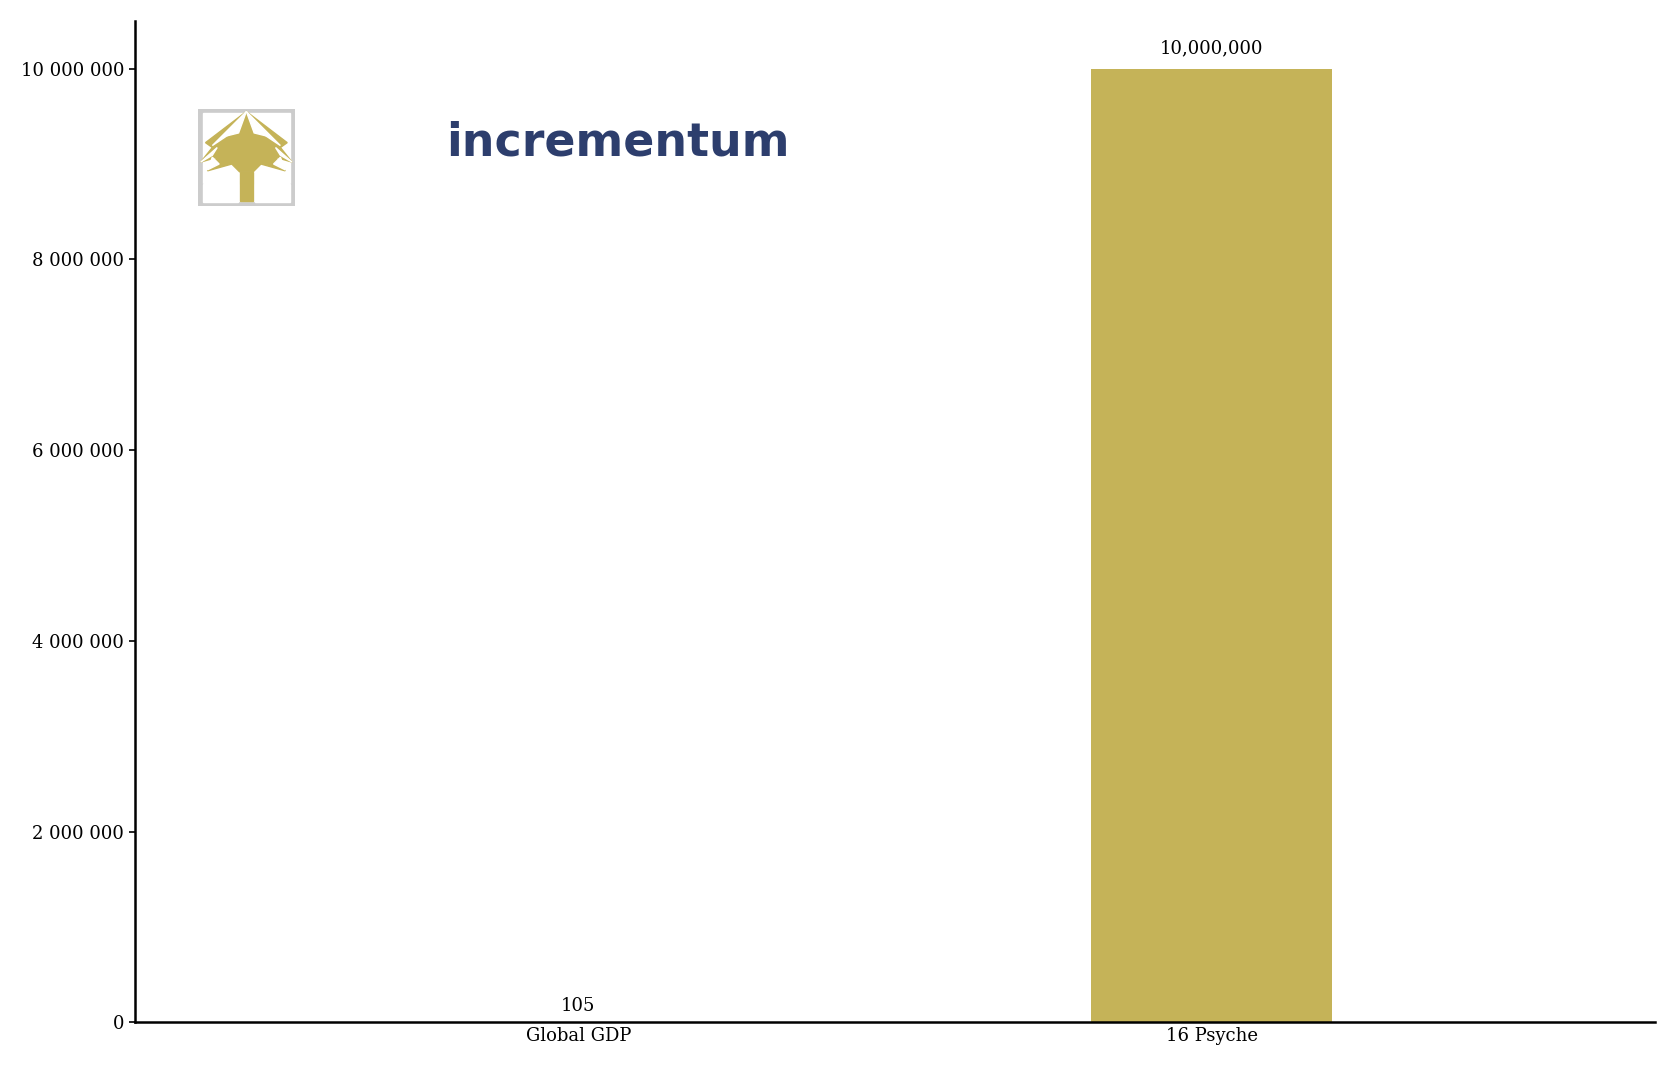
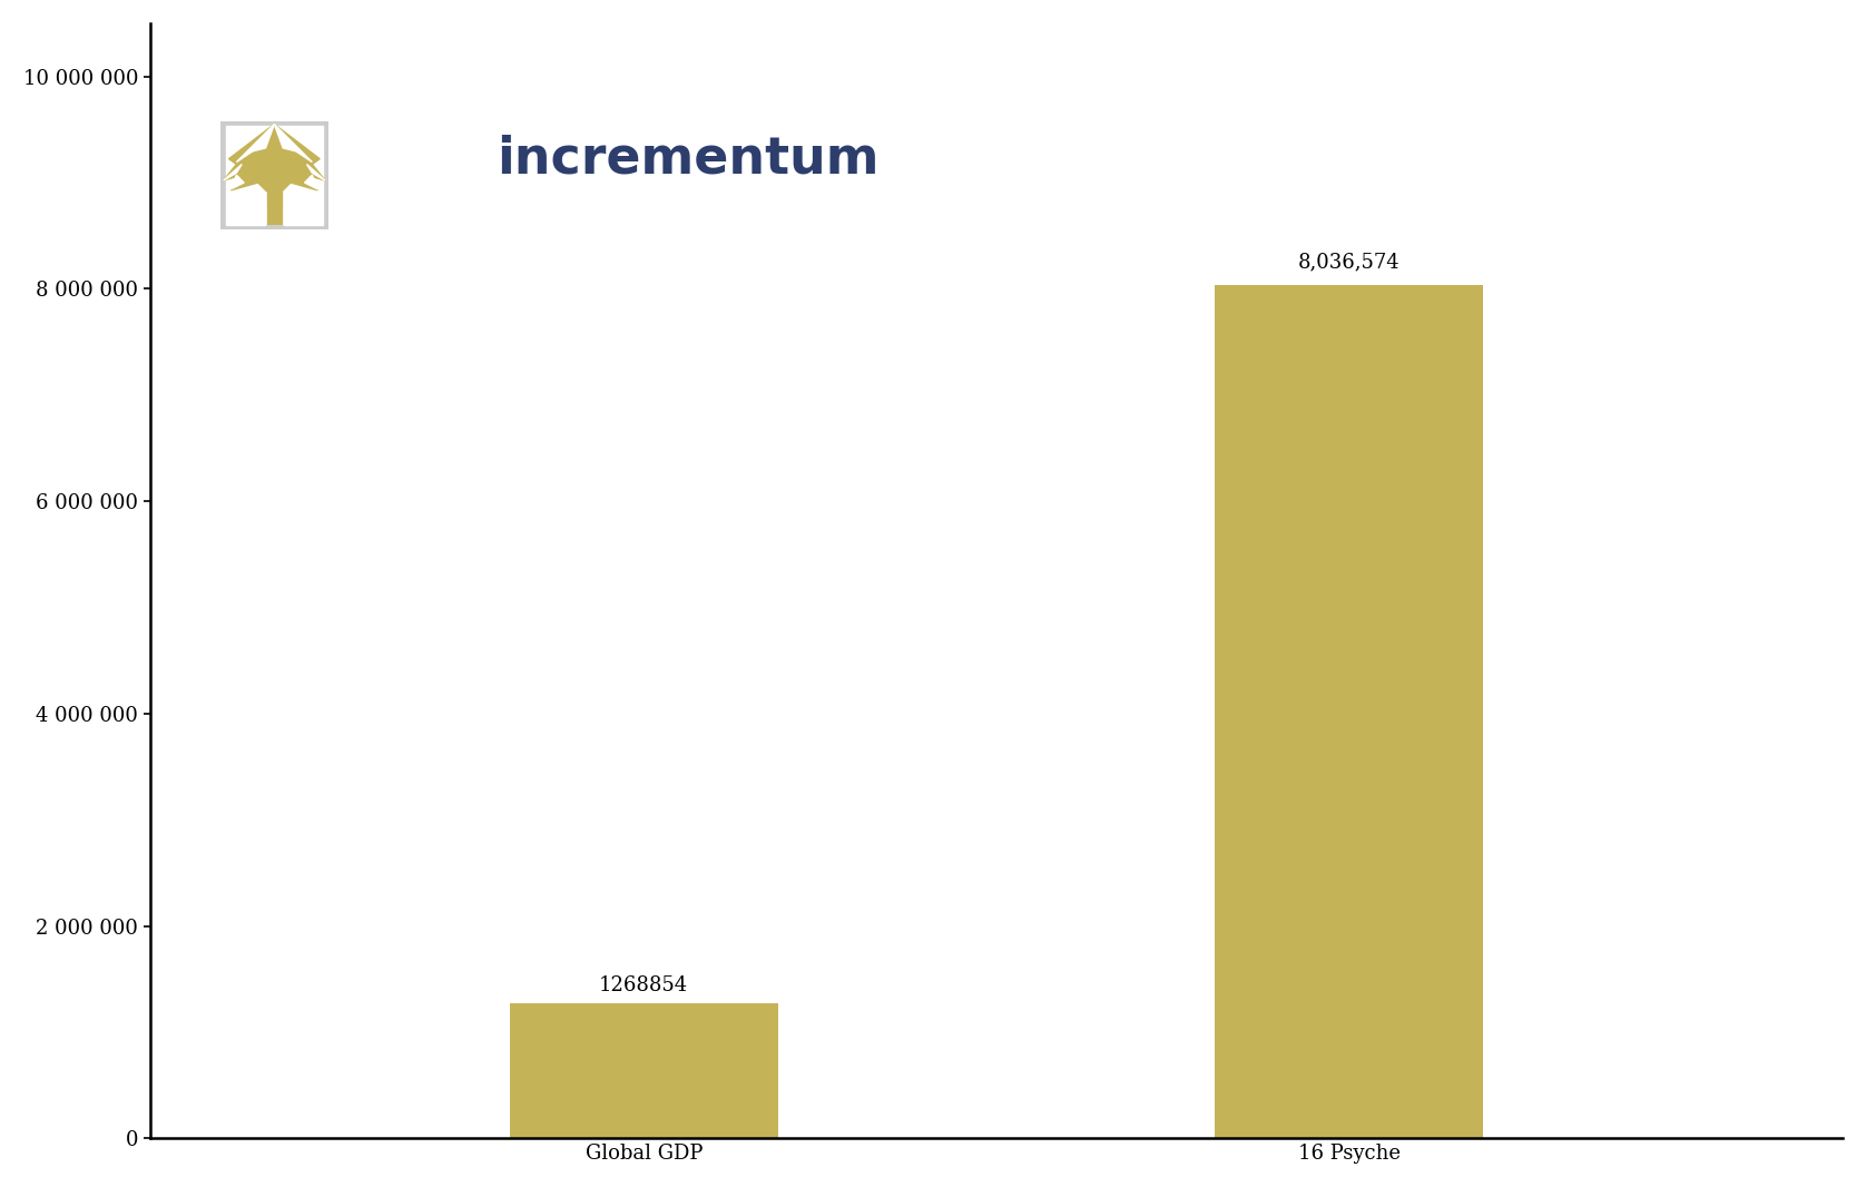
Global GDP: 105 -> 1268854
16 Psyche: 10,000,000 -> 8,036,574
